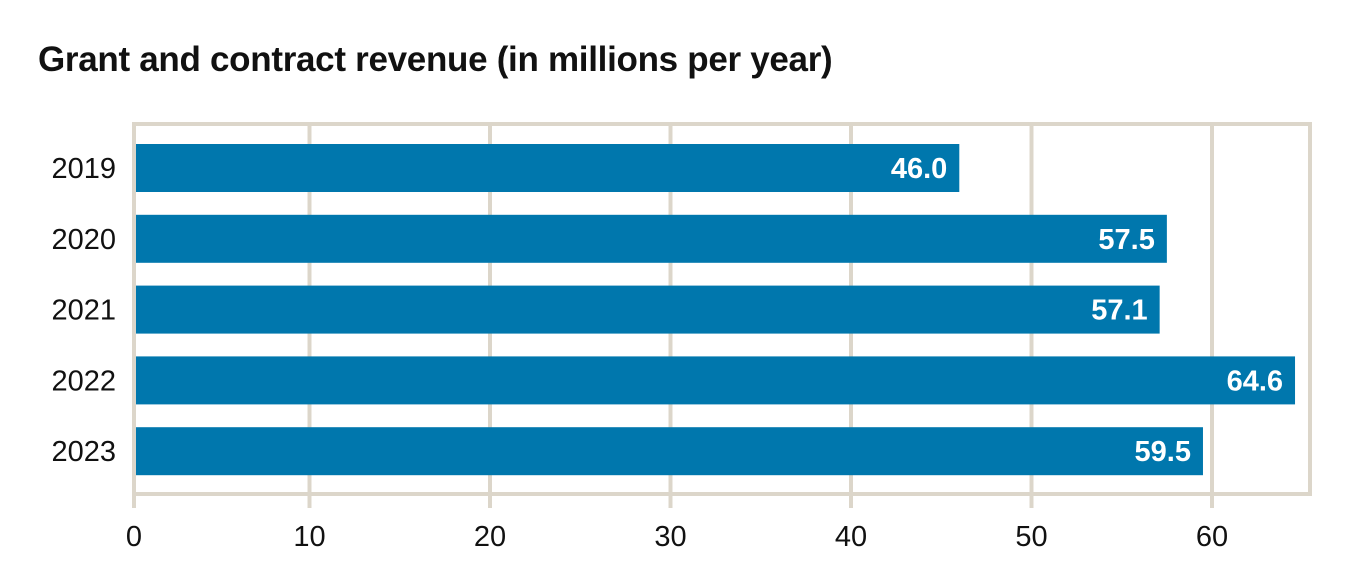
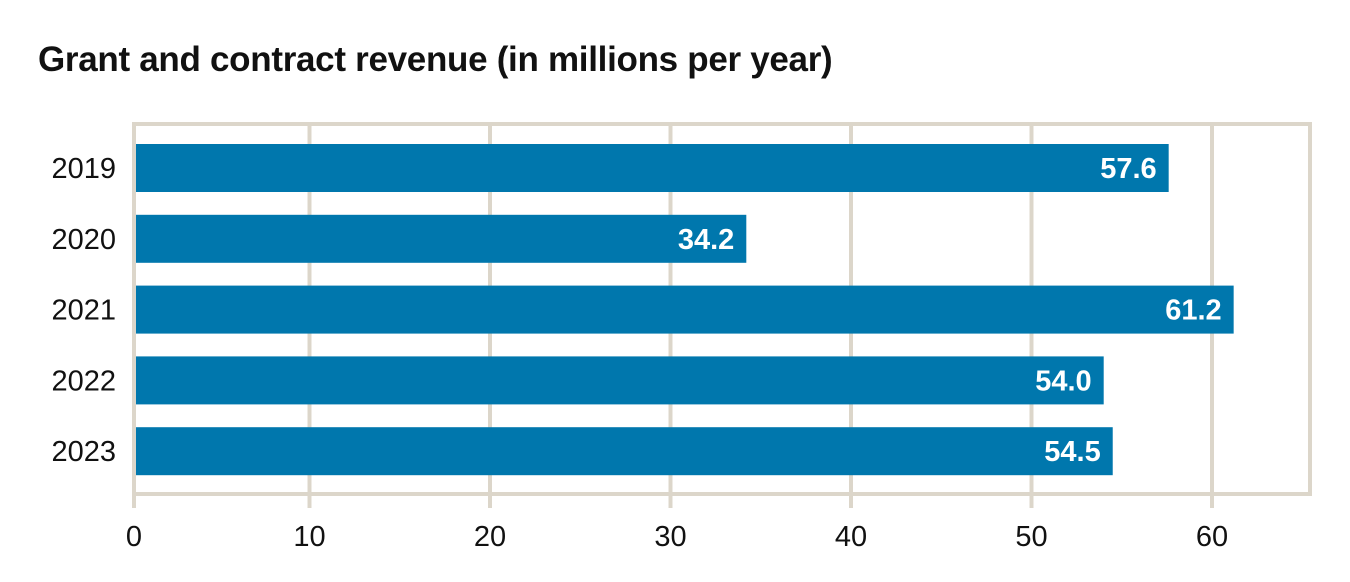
2019: 46.0 -> 57.6
2020: 57.5 -> 34.2
2021: 57.1 -> 61.2
2022: 64.6 -> 54.0
2023: 59.5 -> 54.5
